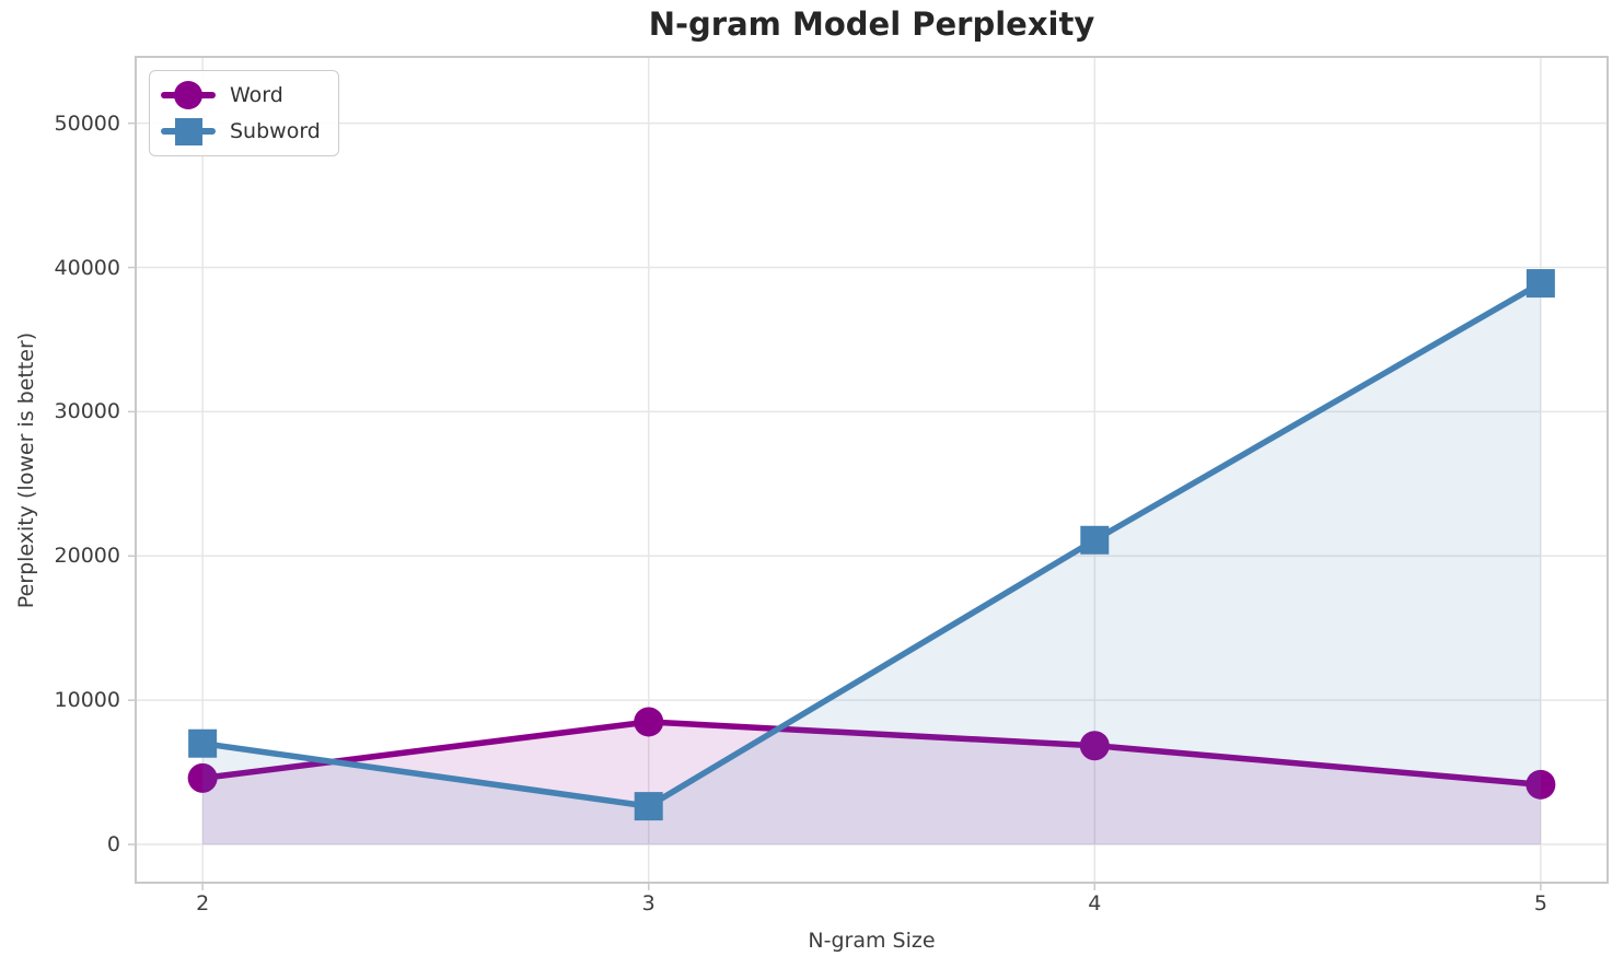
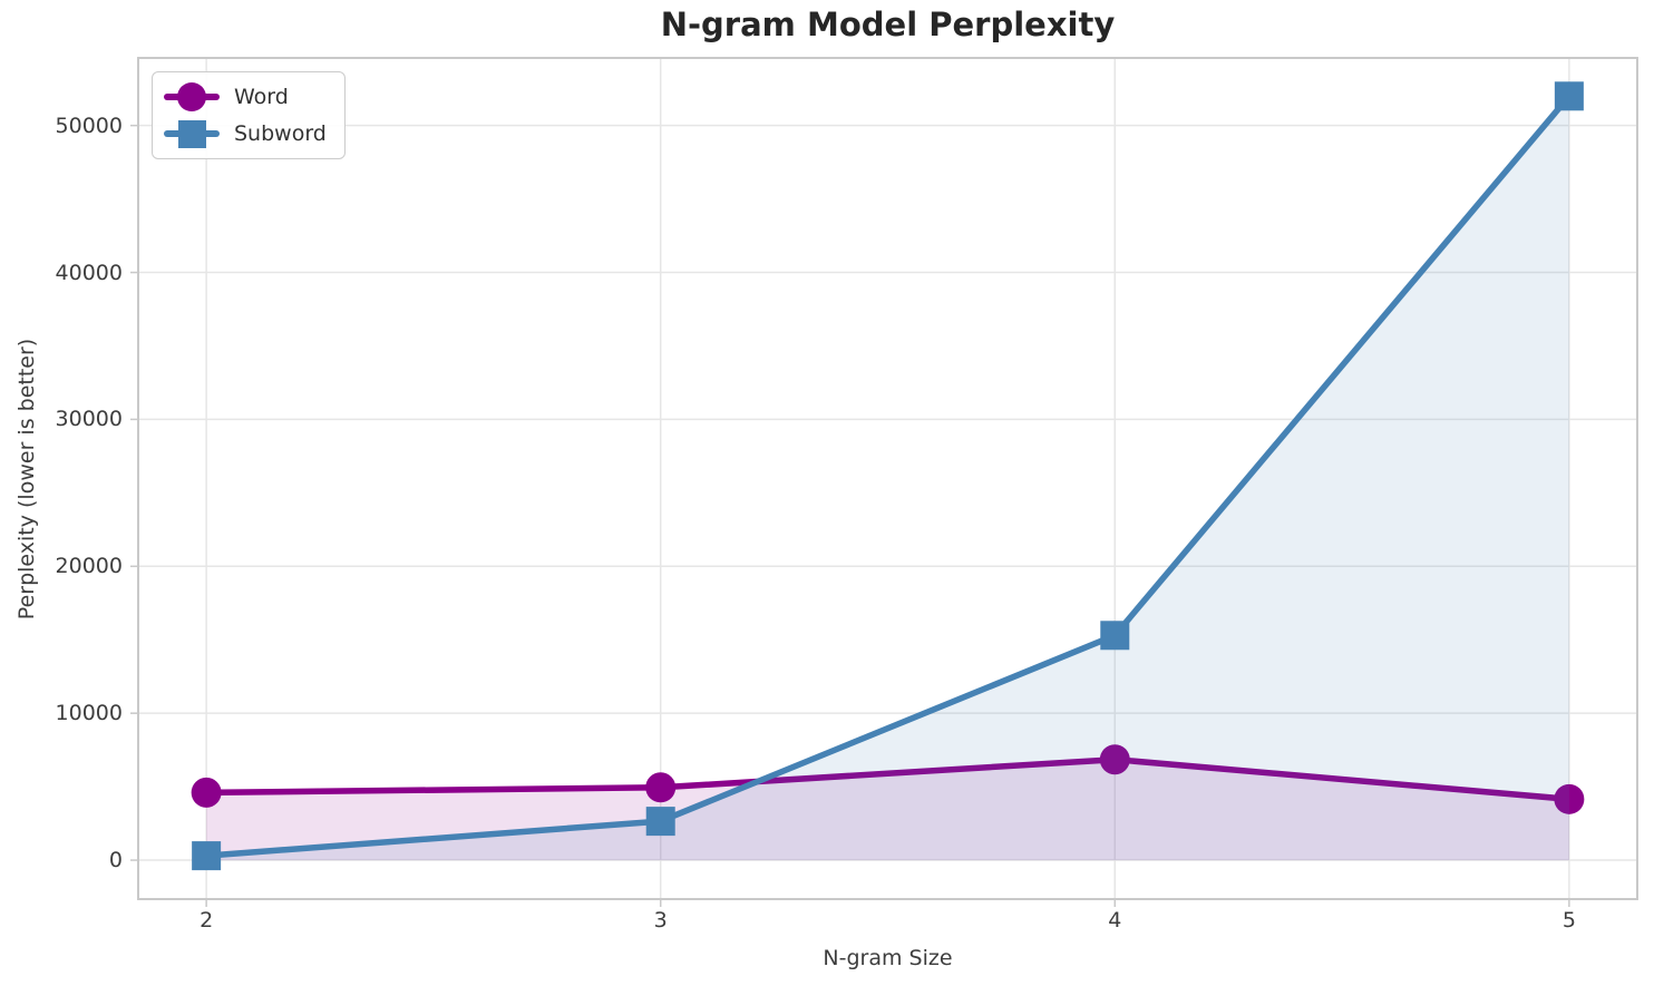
Subword/2: 7000 -> 300
Word/3: 8500 -> 5000
Subword/4: 21100 -> 15300
Subword/5: 38900 -> 52000
